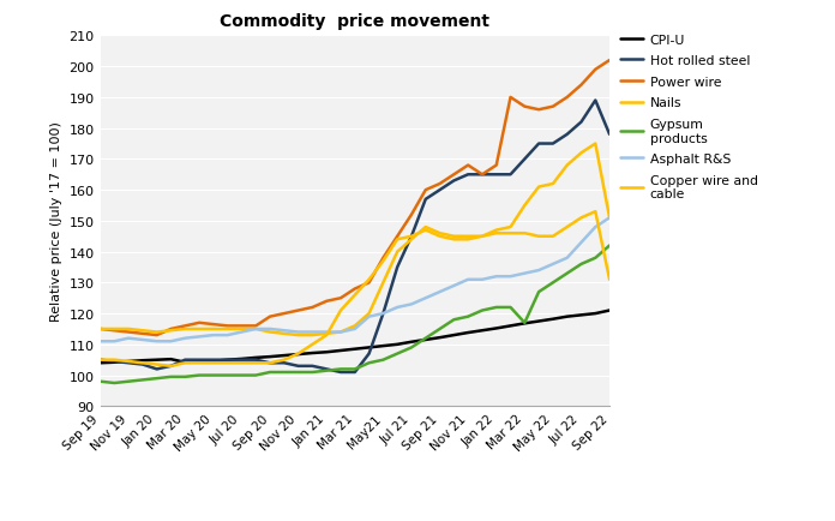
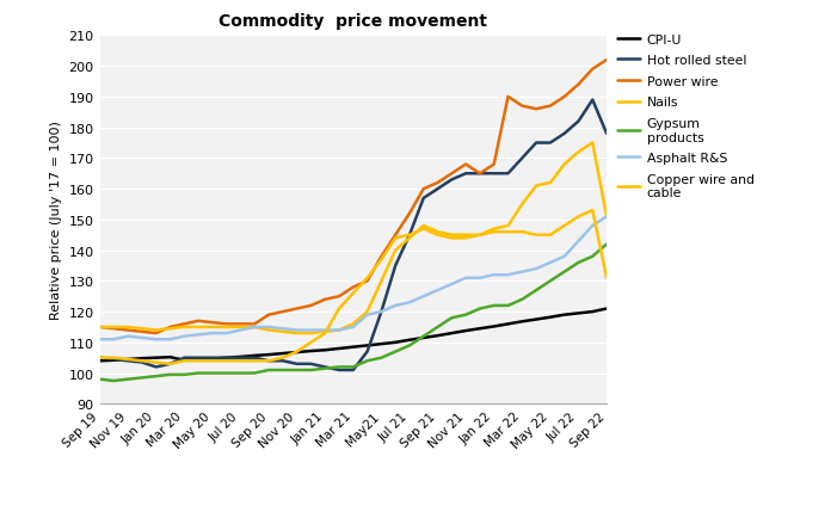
Gypsum products/Mar 22: 117.0 -> 124.0
